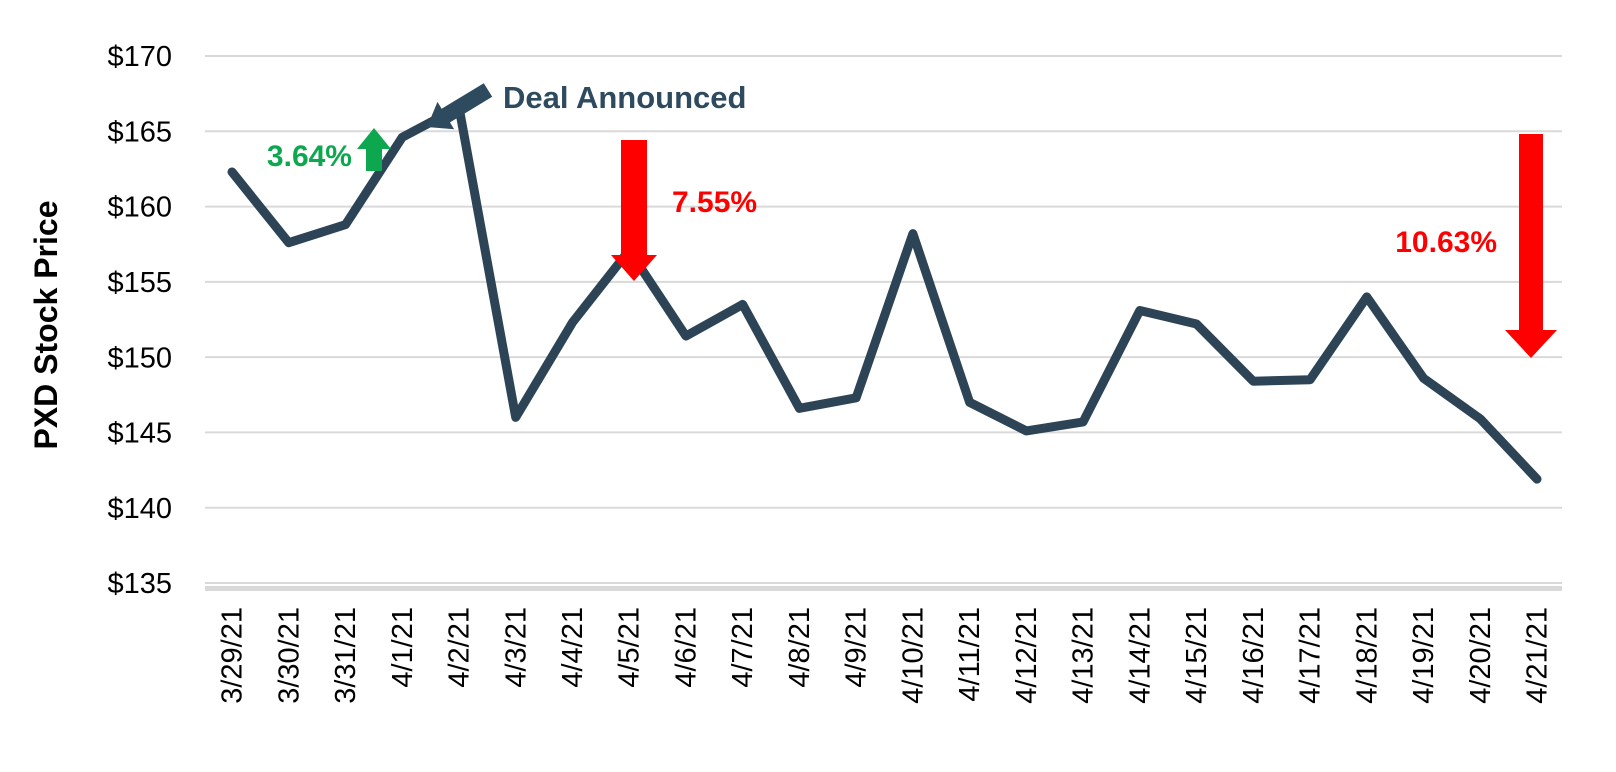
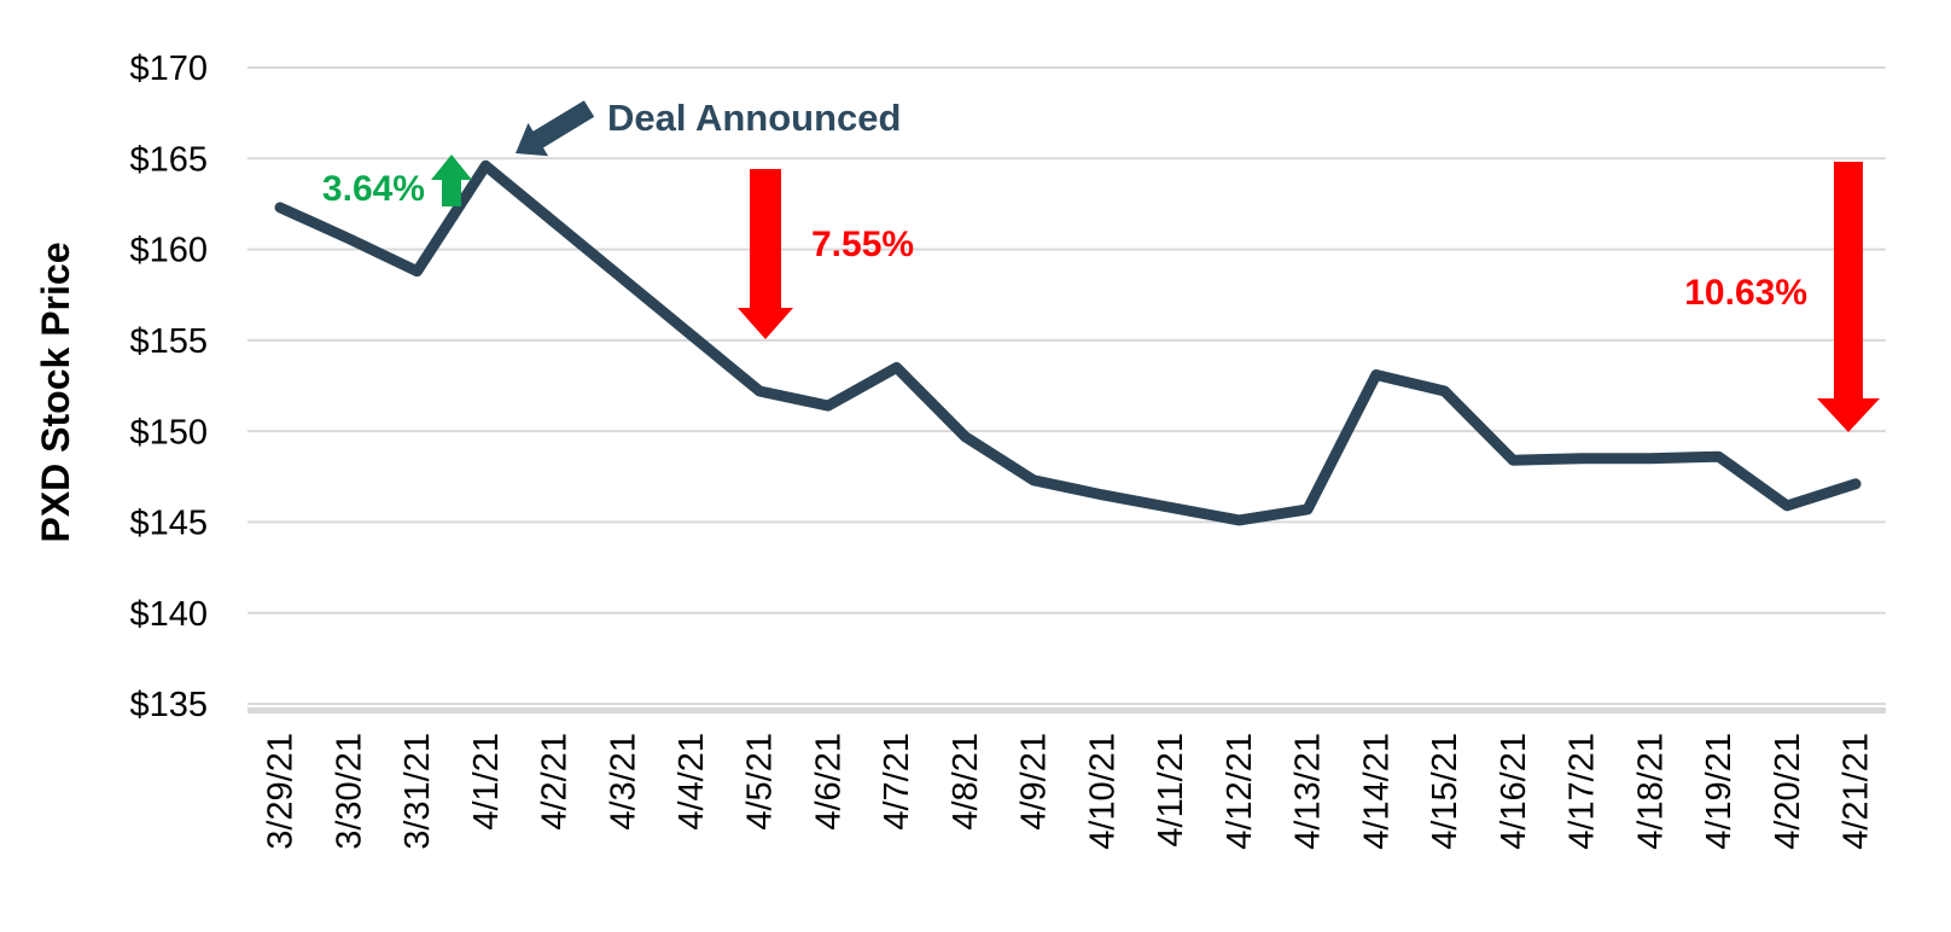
3/30/21: $157.6 -> $160.6
4/2/21: $166.6 -> $161.5
4/3/21: $146.0 -> $158.4
4/4/21: $152.3 -> $155.3
4/5/21: $157.1 -> $152.2
4/8/21: $146.6 -> $149.7
4/10/21: $158.2 -> $146.5
4/11/21: $147.0 -> $145.8
4/18/21: $154.0 -> $148.5
4/21/21: $141.9 -> $147.1
